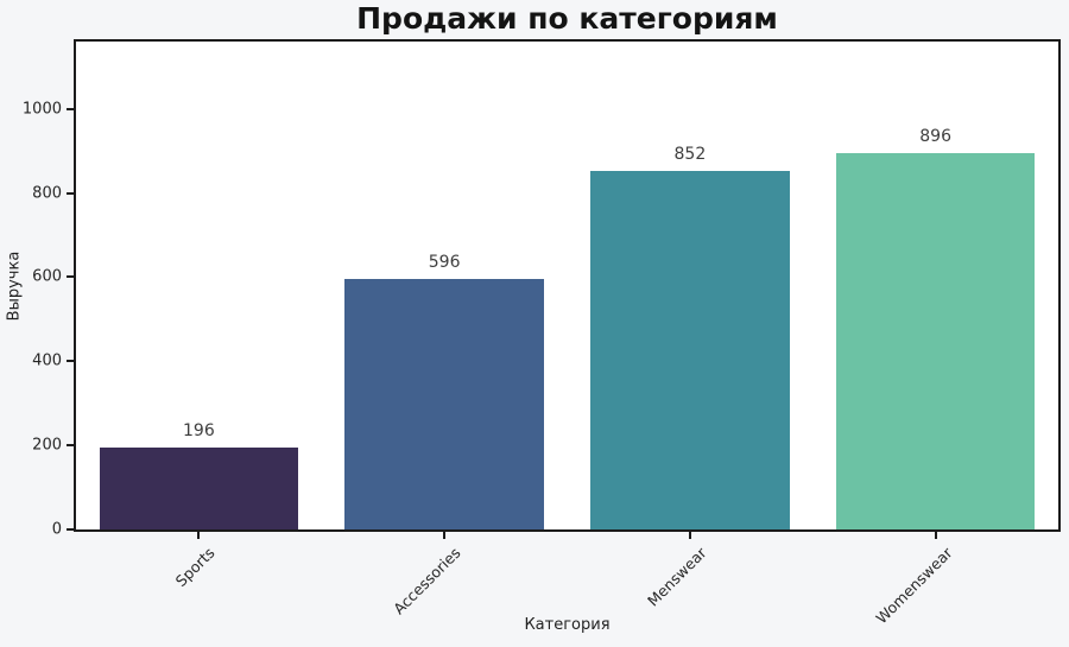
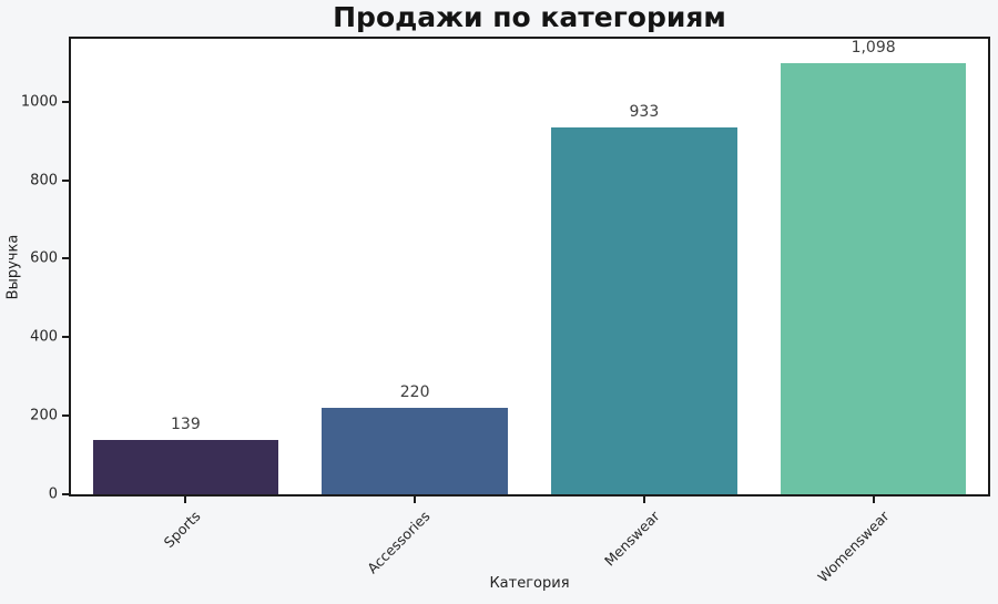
Sports: 196 -> 139
Accessories: 596 -> 220
Menswear: 852 -> 933
Womenswear: 896 -> 1,098
